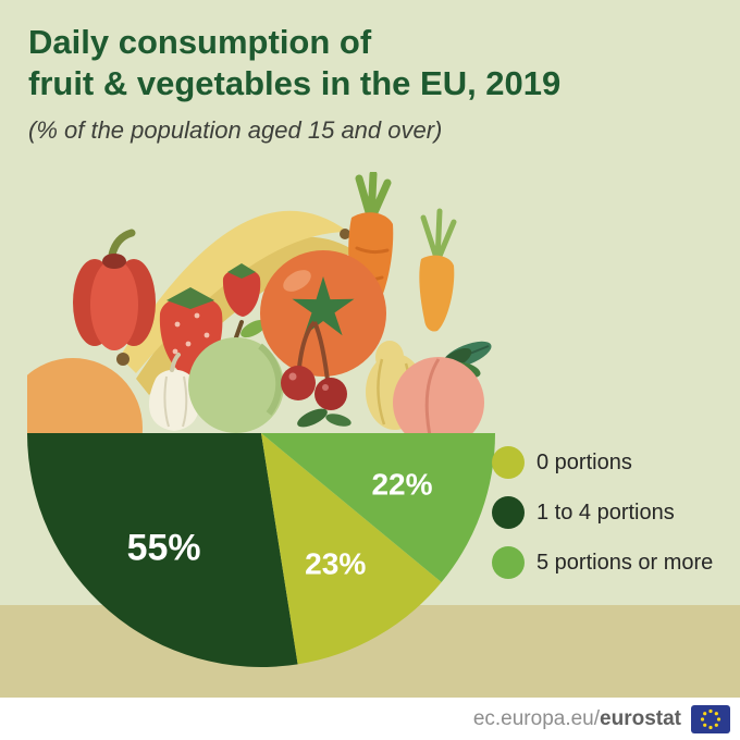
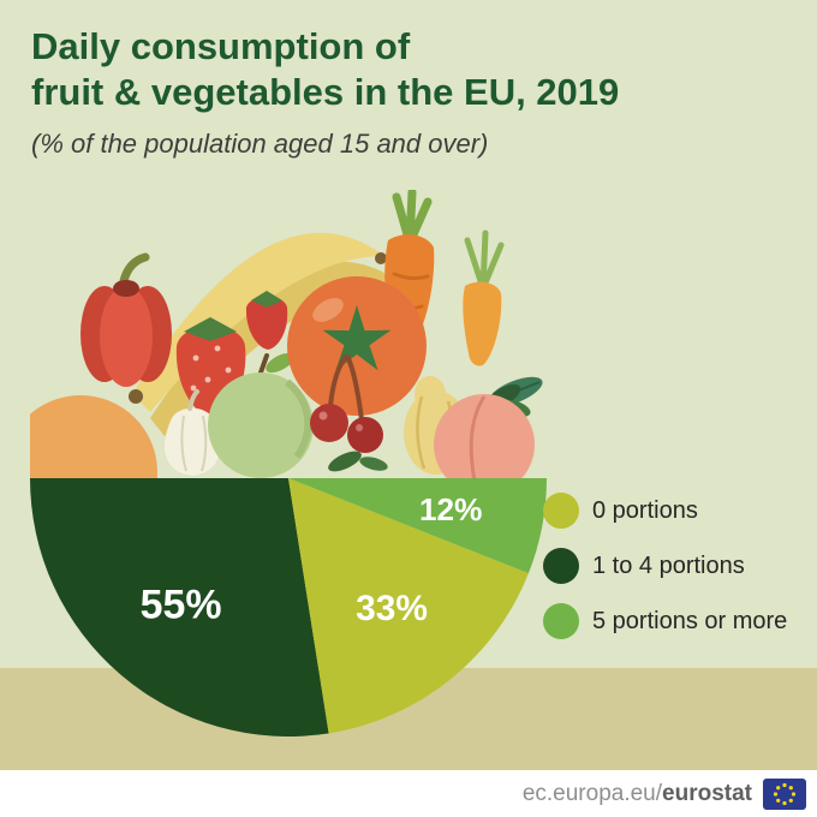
0 portions: 23% -> 33%
5 portions or more: 22% -> 12%
